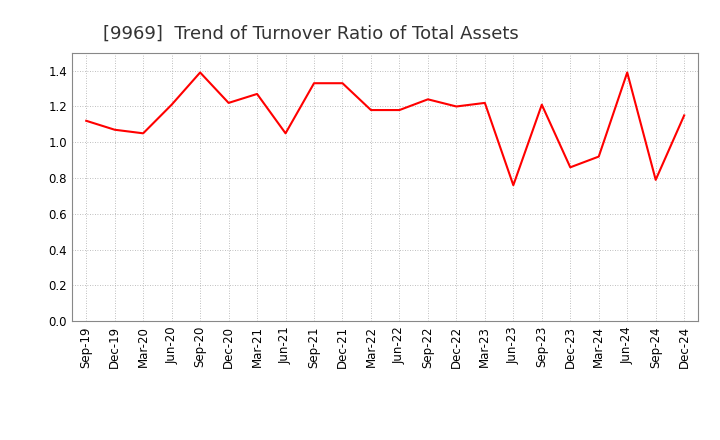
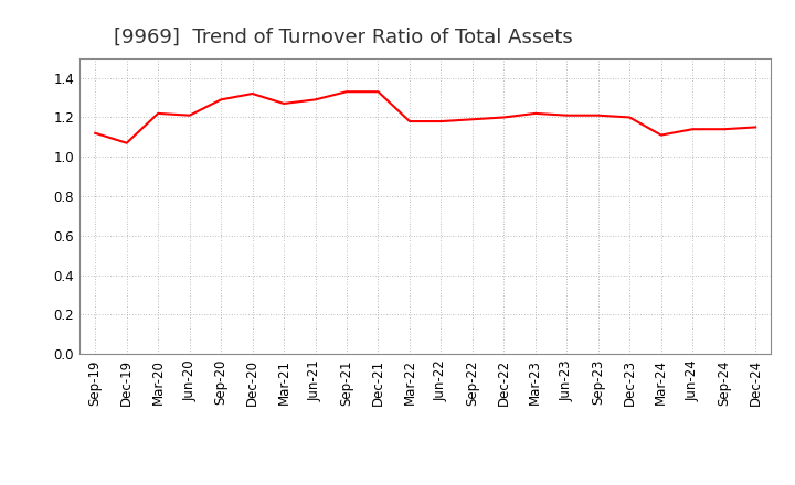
Mar-20: 1.05 -> 1.22
Sep-20: 1.39 -> 1.29
Dec-20: 1.22 -> 1.32
Jun-21: 1.05 -> 1.29
Sep-22: 1.24 -> 1.19
Jun-23: 0.76 -> 1.21
Dec-23: 0.86 -> 1.20
Mar-24: 0.92 -> 1.11
Jun-24: 1.39 -> 1.14
Sep-24: 0.79 -> 1.14
